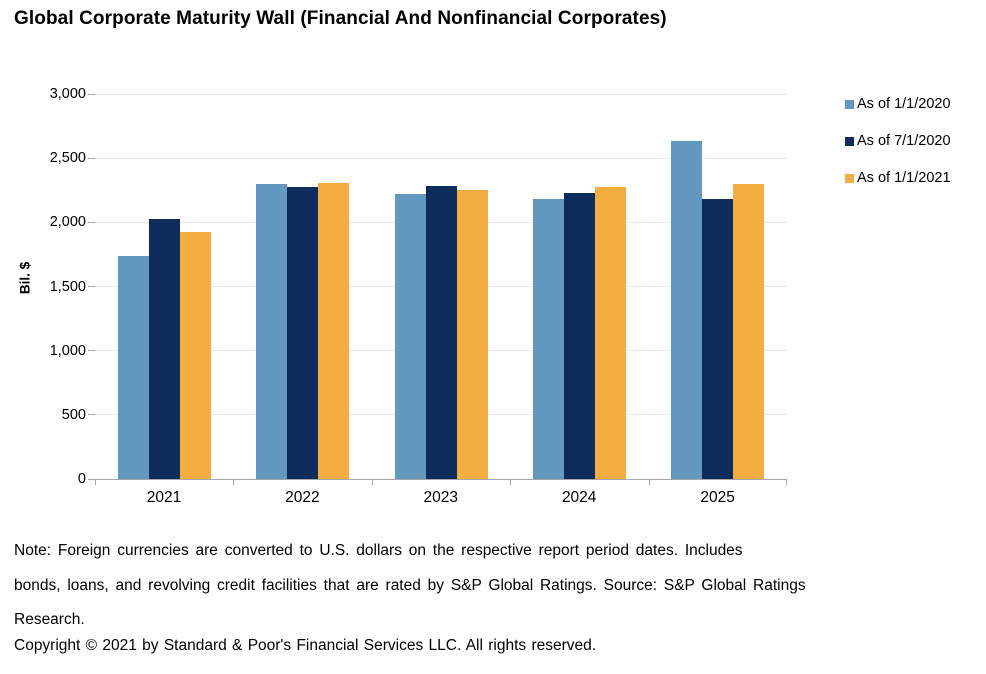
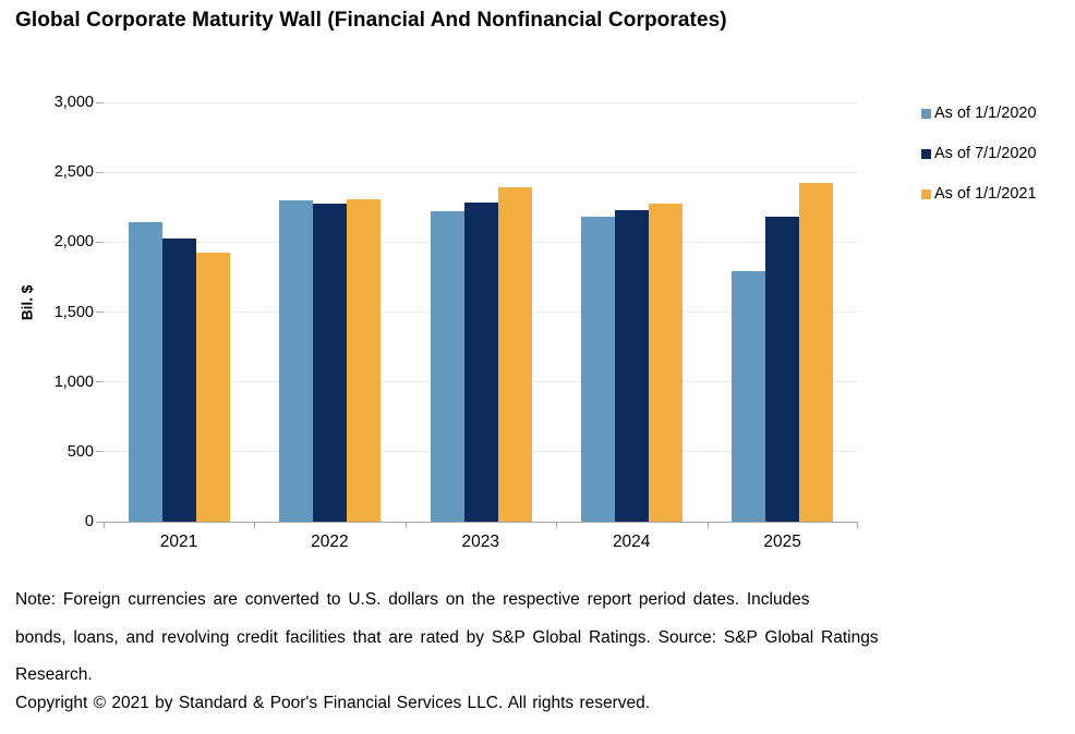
As of 1/1/2020/2021: 1740 -> 2140
As of 1/1/2021/2023: 2250 -> 2400
As of 1/1/2020/2025: 2630 -> 1800
As of 1/1/2021/2025: 2300 -> 2420
